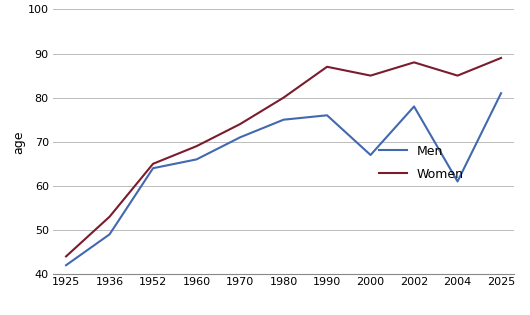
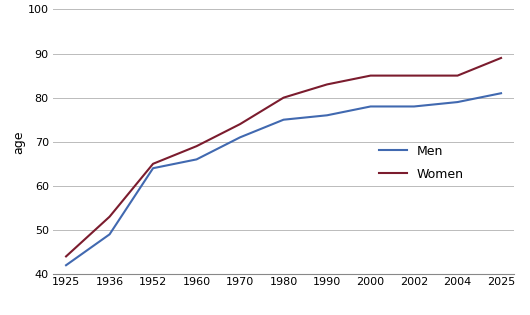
Women/1990: 87 -> 83
Men/2000: 67 -> 78
Women/2002: 88 -> 85
Men/2004: 61 -> 79
